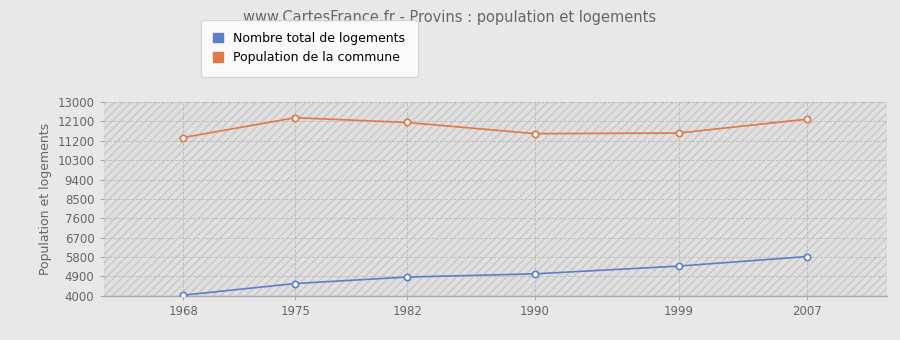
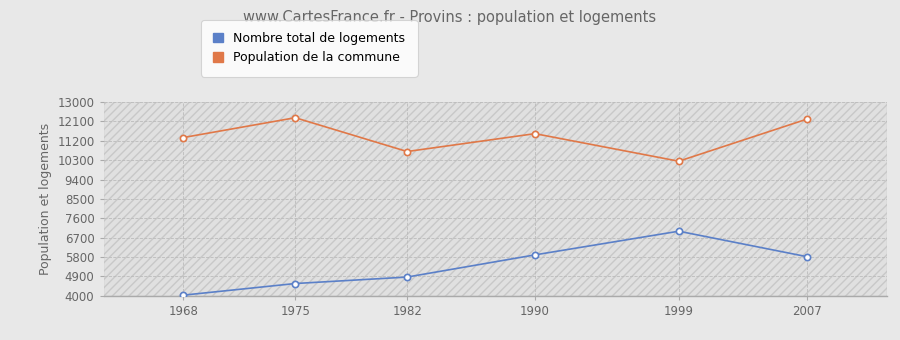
Population de la commune/1982: 12050 -> 10700
Nombre total de logements/1990: 5020 -> 5900
Nombre total de logements/1999: 5380 -> 7000
Population de la commune/1999: 11560 -> 10250
